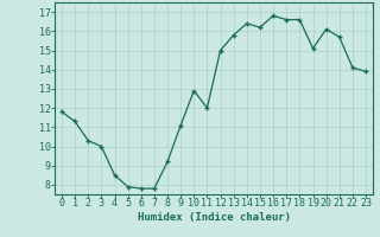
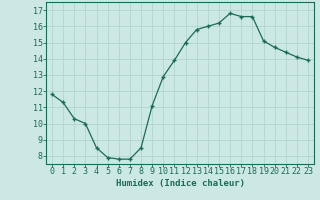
8: 9.2 -> 8.5
11: 12.0 -> 13.9
14: 16.4 -> 16.0
20: 16.1 -> 14.7
21: 15.7 -> 14.4
